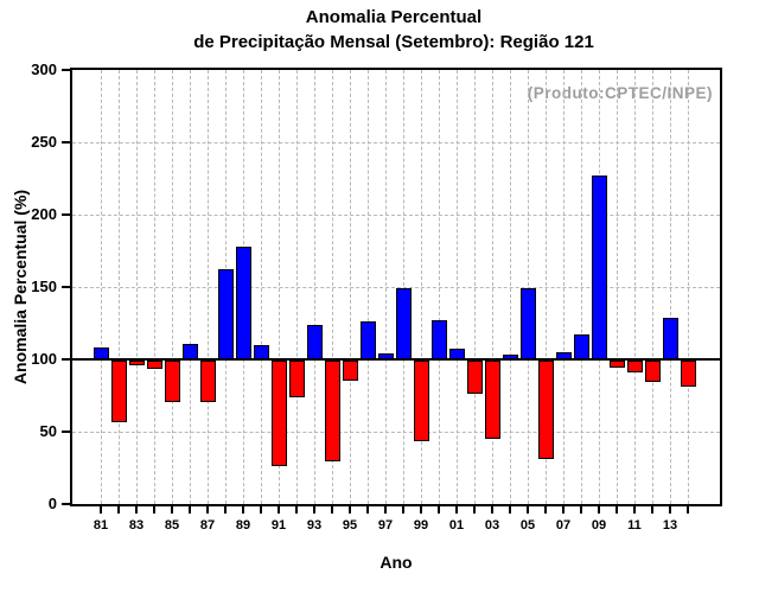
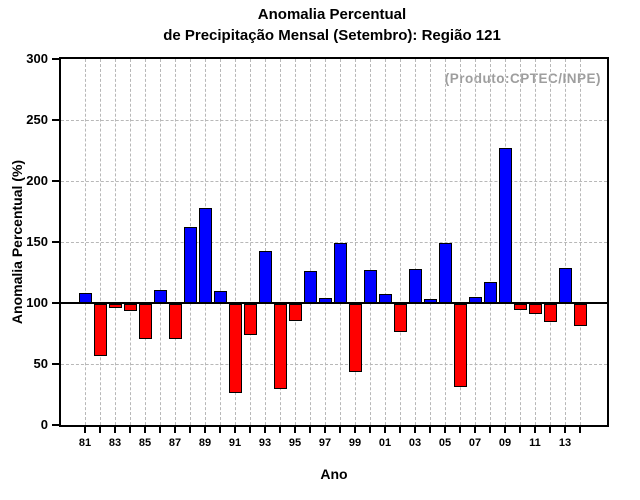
93: 124 -> 143
03: 46 -> 128
